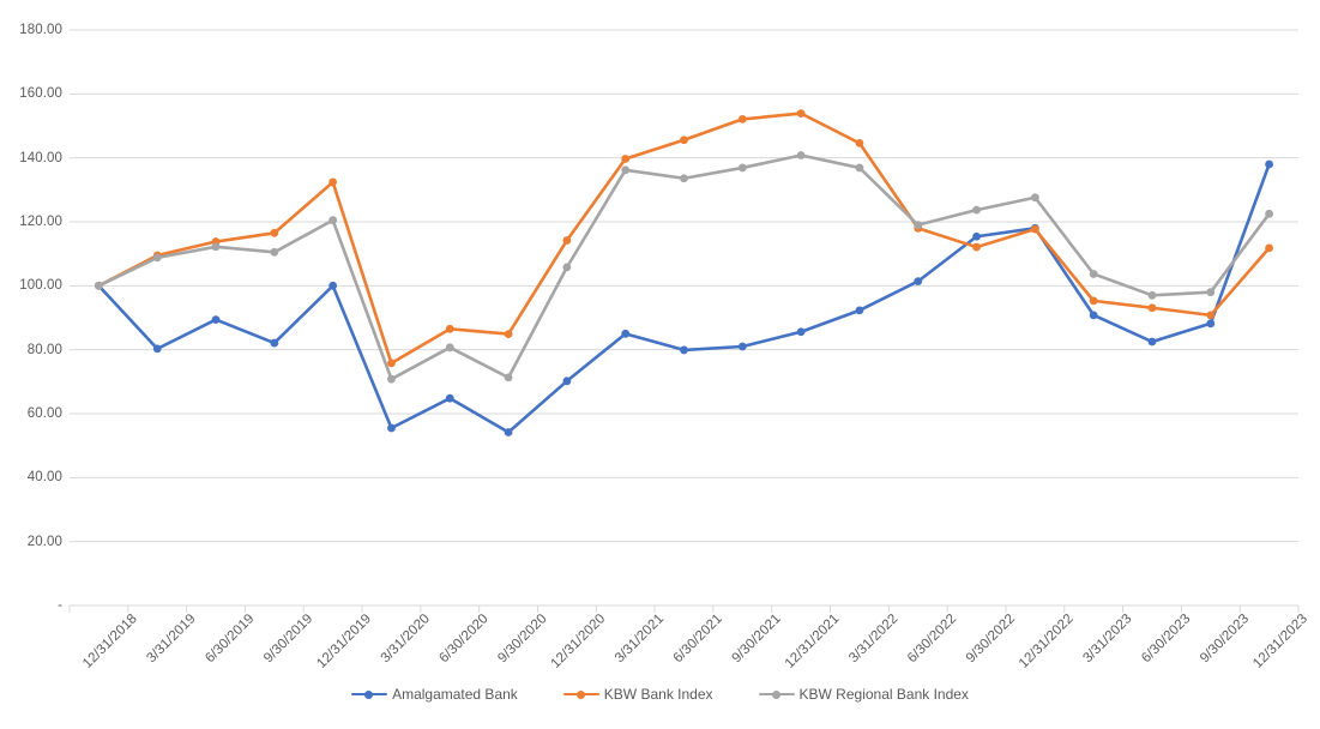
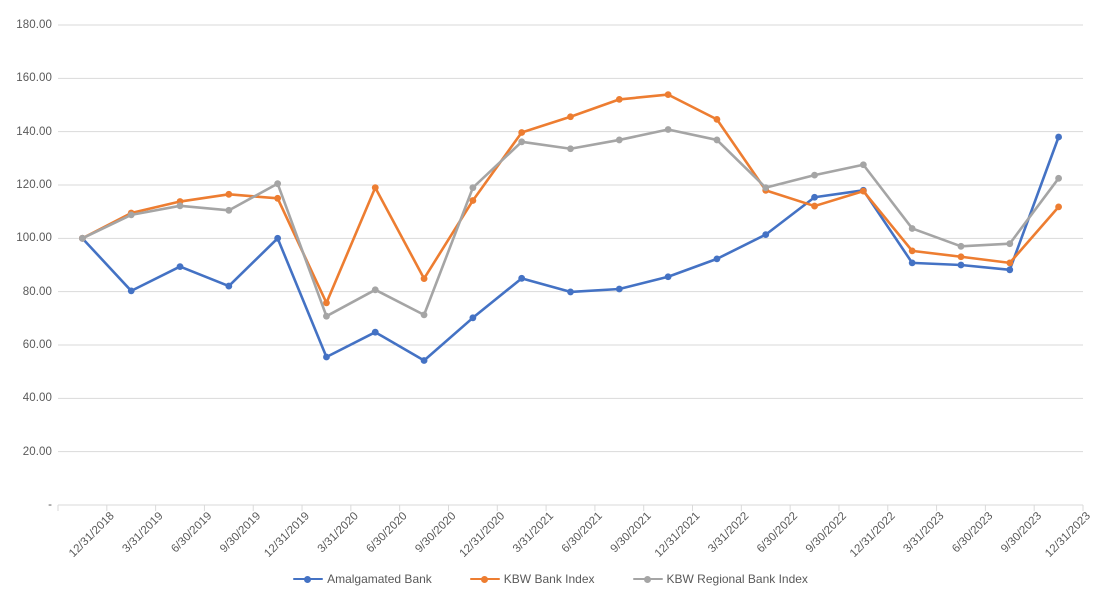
KBW Bank Index/12/31/2019: 132 -> 115
KBW Bank Index/6/30/2020: 86 -> 119
KBW Regional Bank Index/12/31/2020: 106 -> 119
Amalgamated Bank/6/30/2023: 82 -> 90
